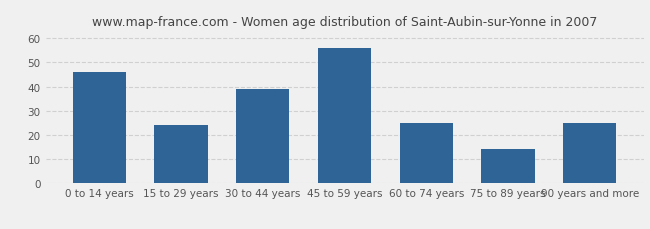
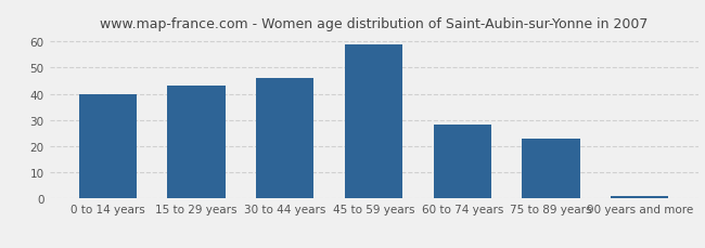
0 to 14 years: 46 -> 40
15 to 29 years: 24 -> 43
30 to 44 years: 39 -> 46
45 to 59 years: 56 -> 59
60 to 74 years: 25 -> 28
75 to 89 years: 14 -> 23
90 years and more: 25 -> 1
